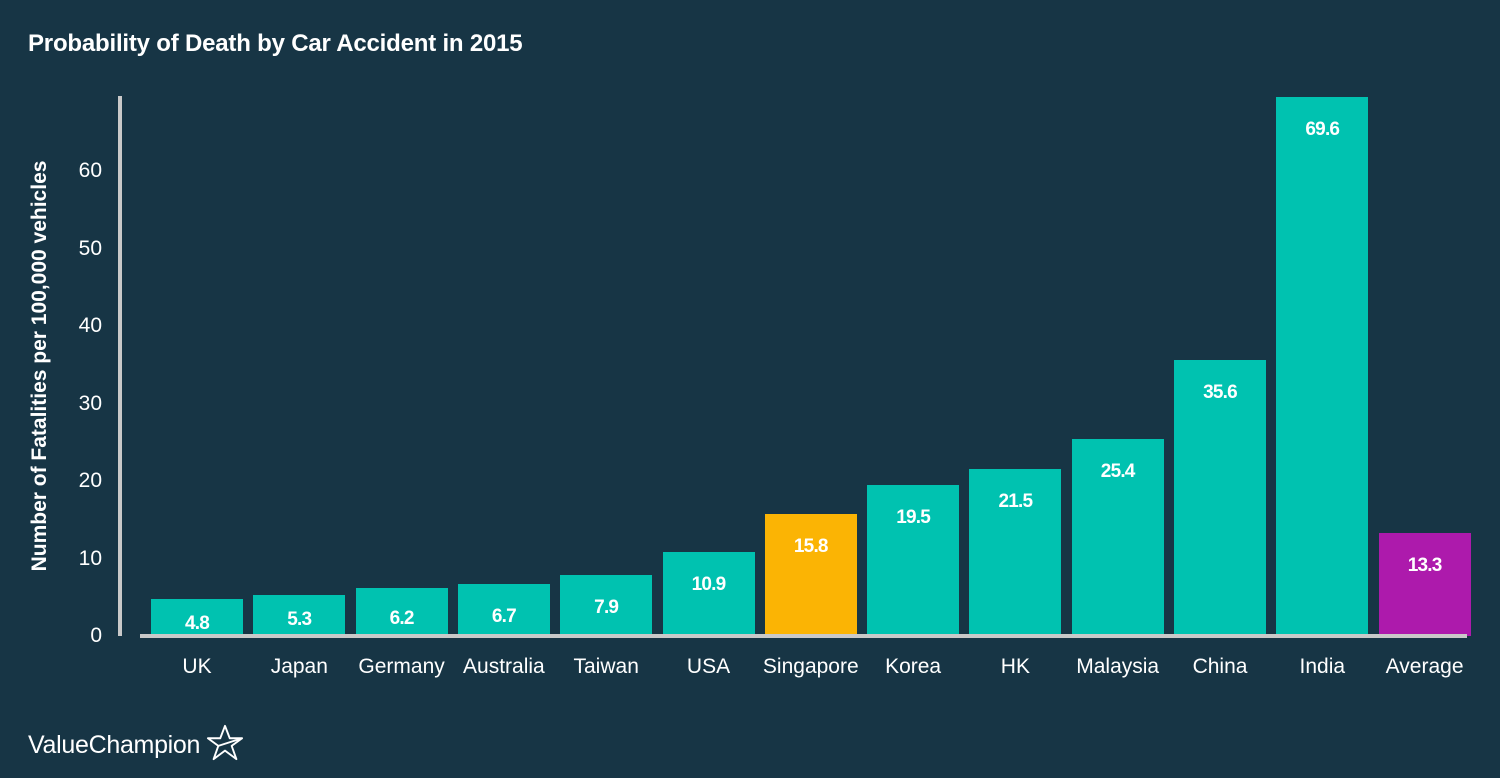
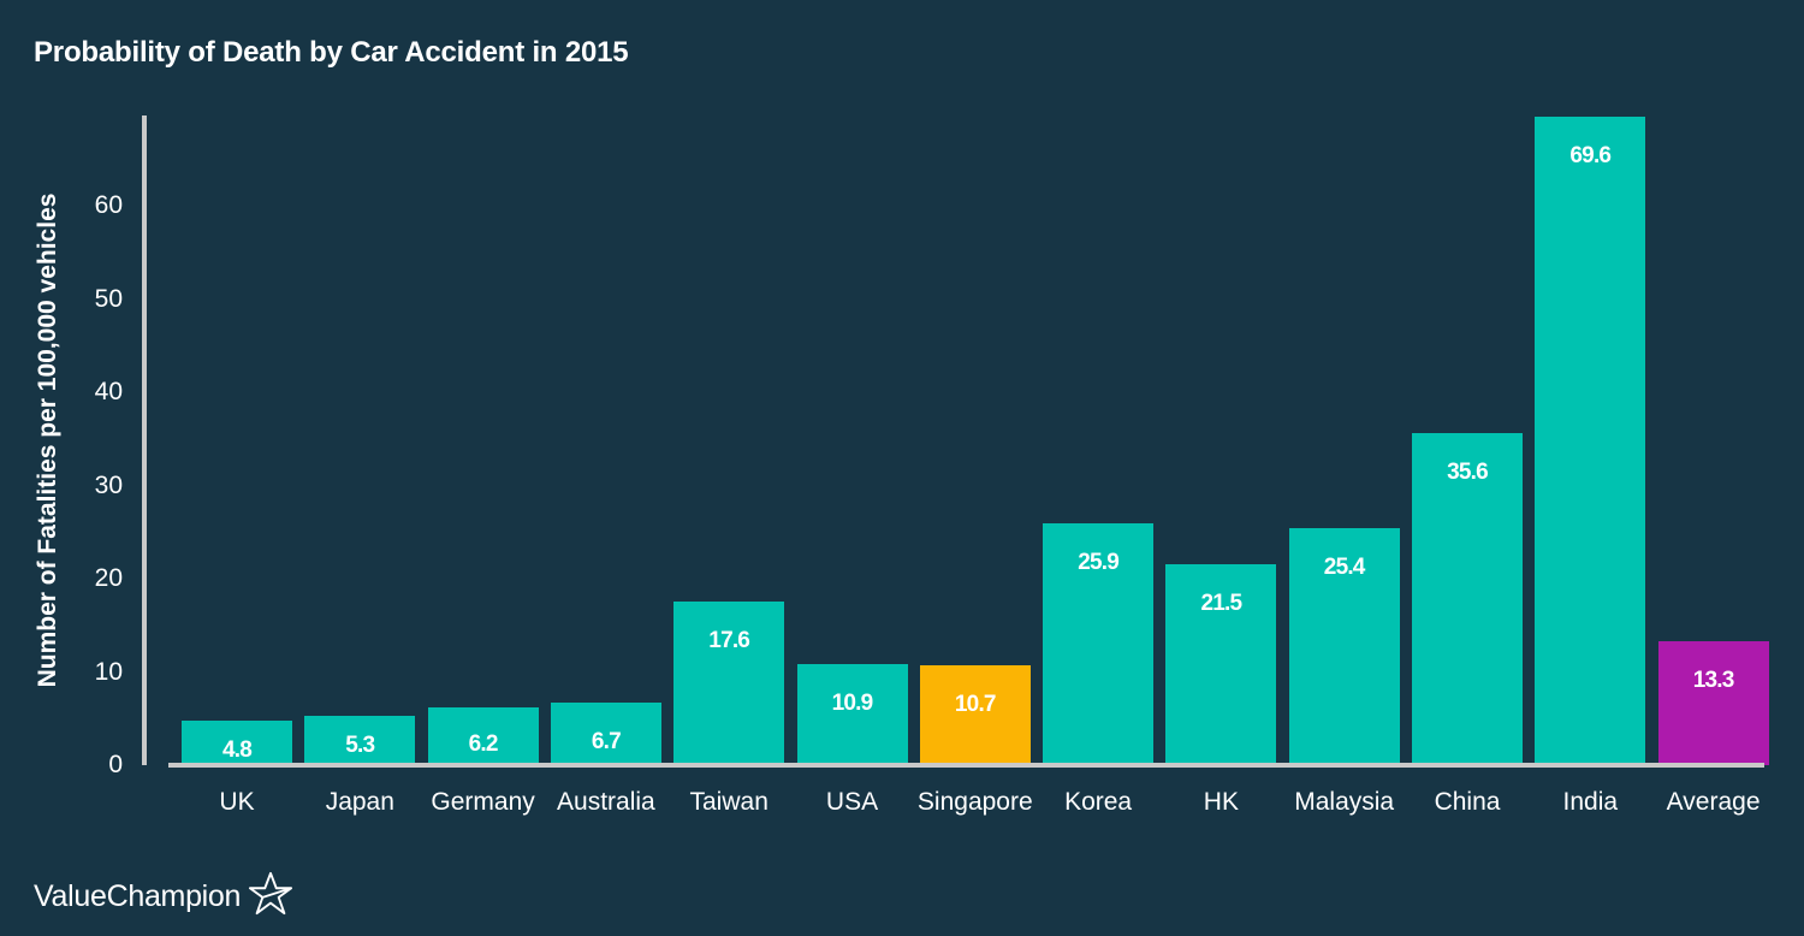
Taiwan: 7.9 -> 17.6
Singapore: 15.8 -> 10.7
Korea: 19.5 -> 25.9
